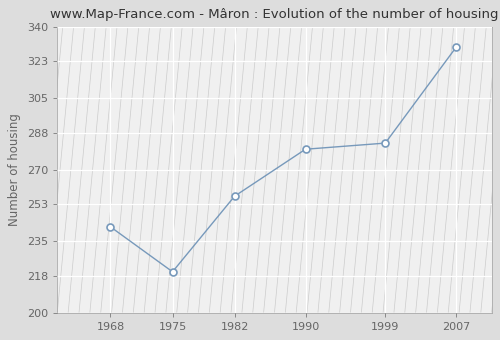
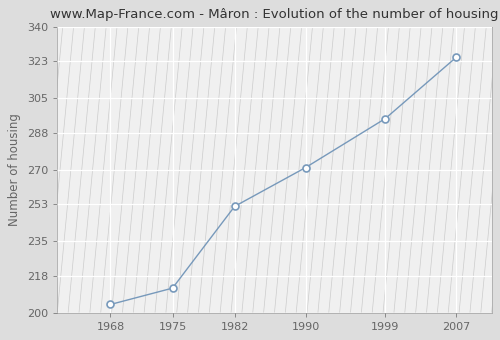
1968: 242 -> 204
1975: 220 -> 212
1982: 257 -> 252
1990: 280 -> 271
1999: 283 -> 295
2007: 330 -> 325
